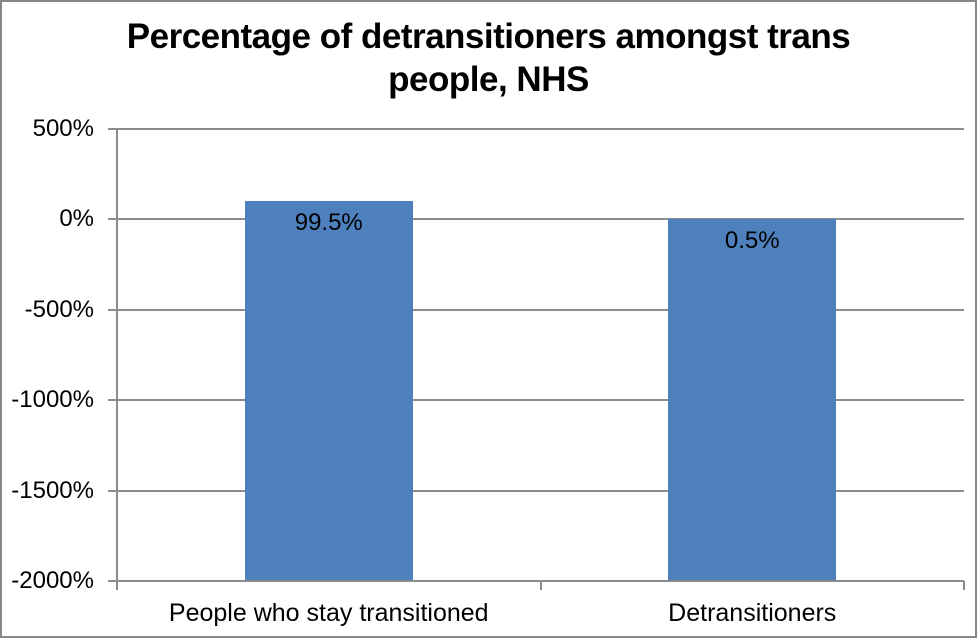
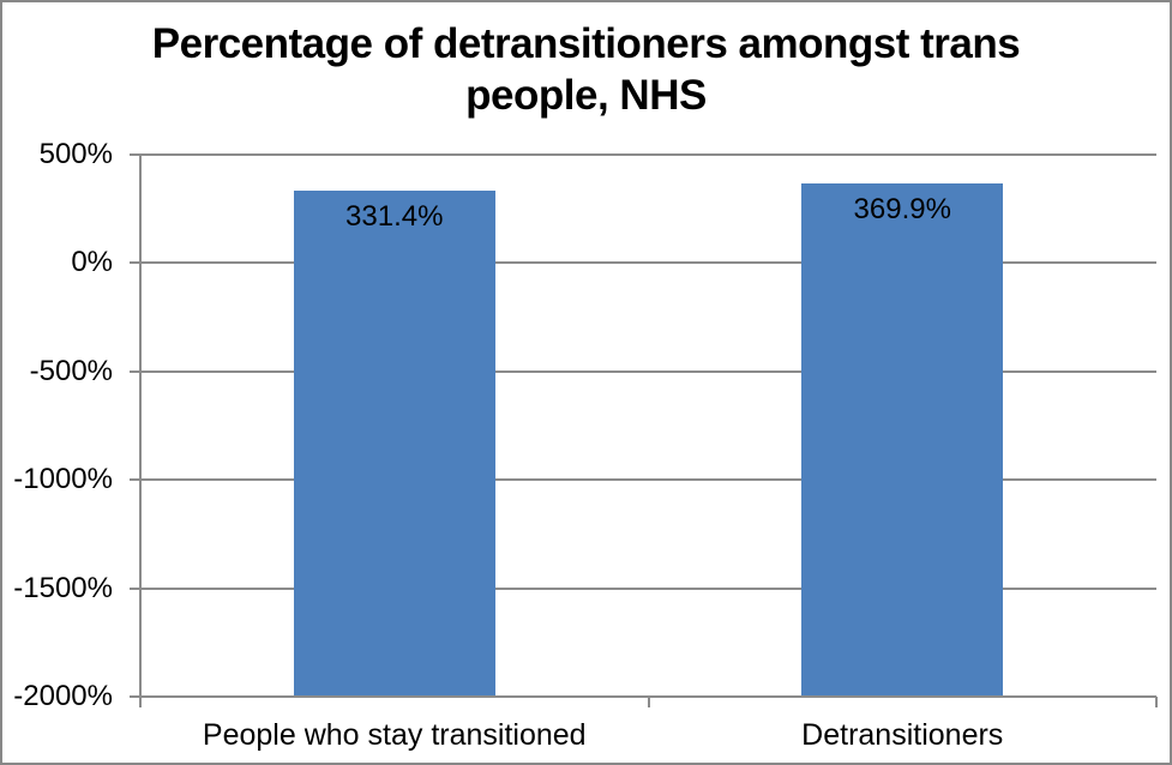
People who stay transitioned: 99.5% -> 331.4%
Detransitioners: 0.5% -> 369.9%
